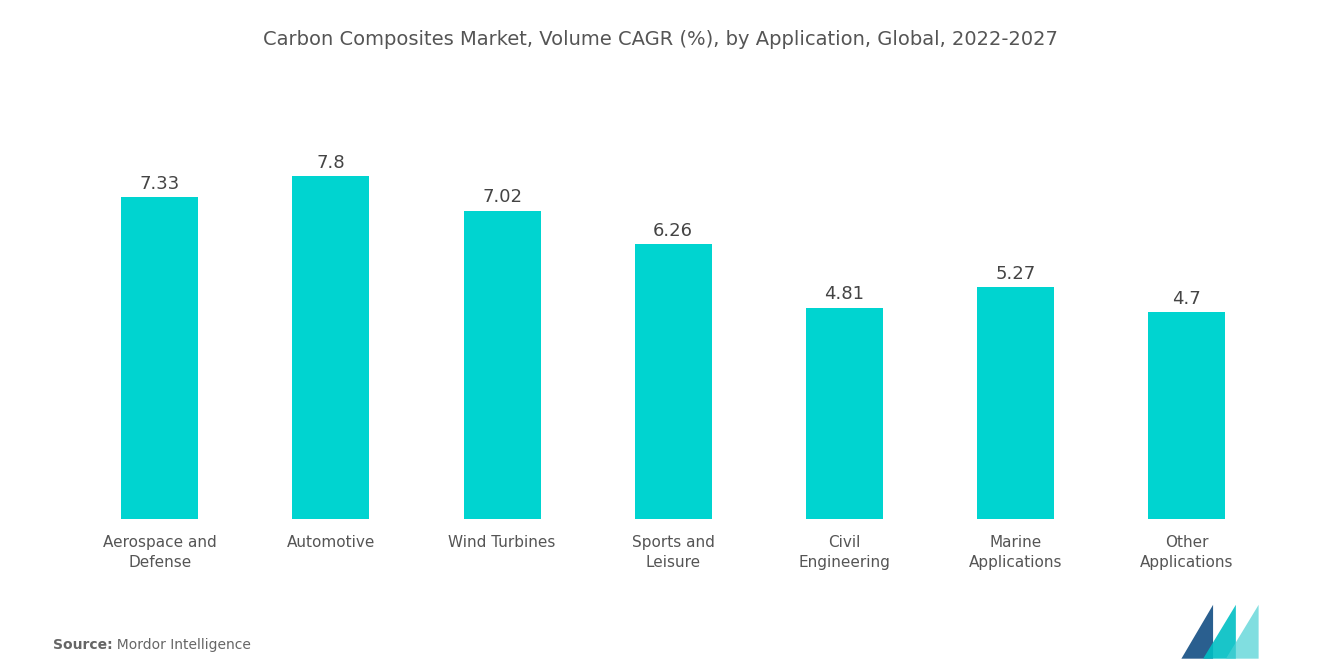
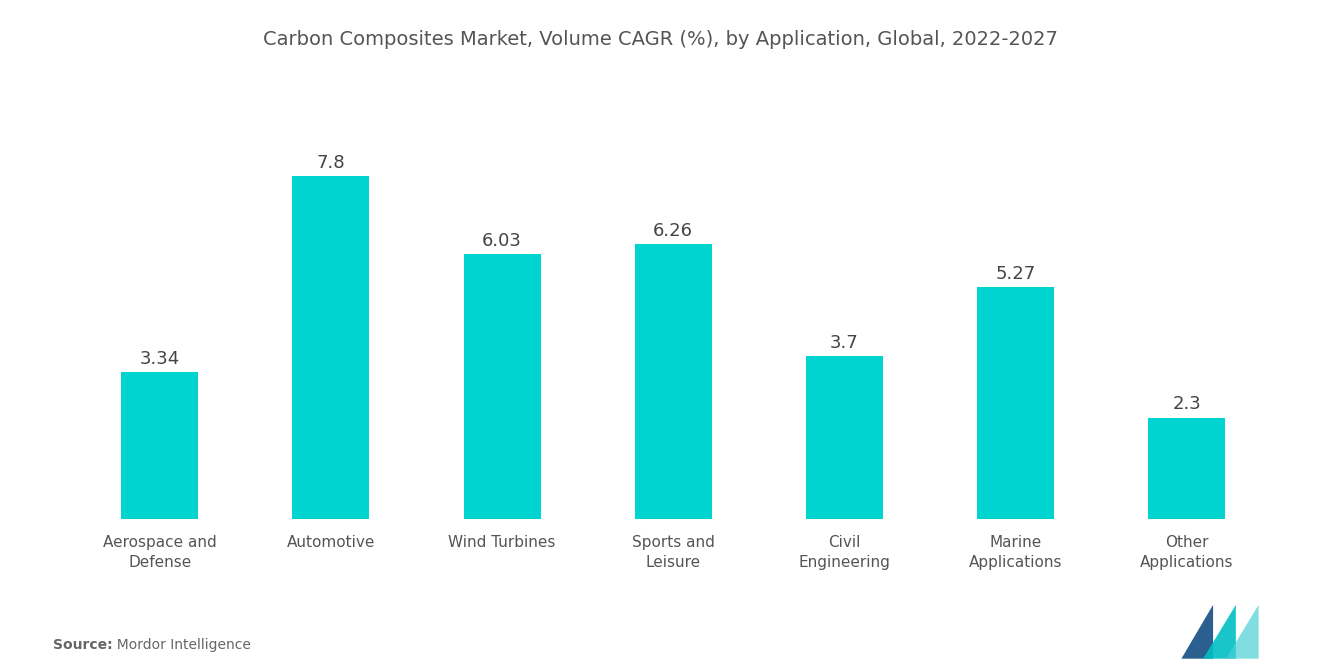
Aerospace and Defense: 7.33 -> 3.34
Wind Turbines: 7.02 -> 6.03
Civil Engineering: 4.81 -> 3.7
Other Applications: 4.7 -> 2.3
